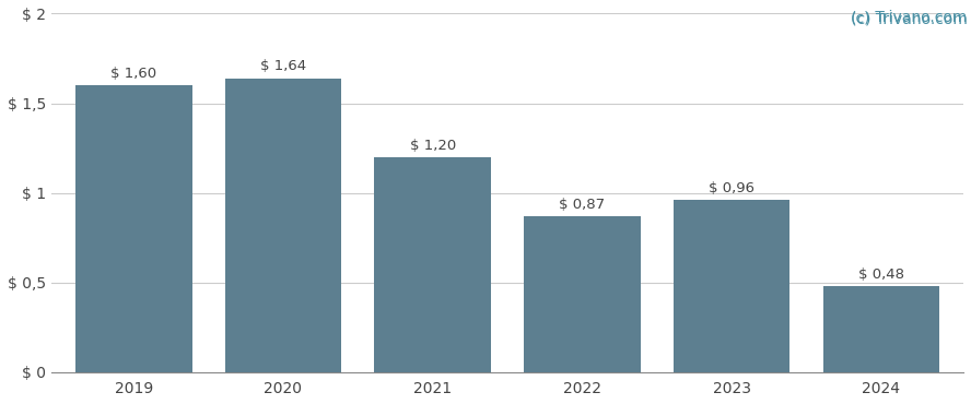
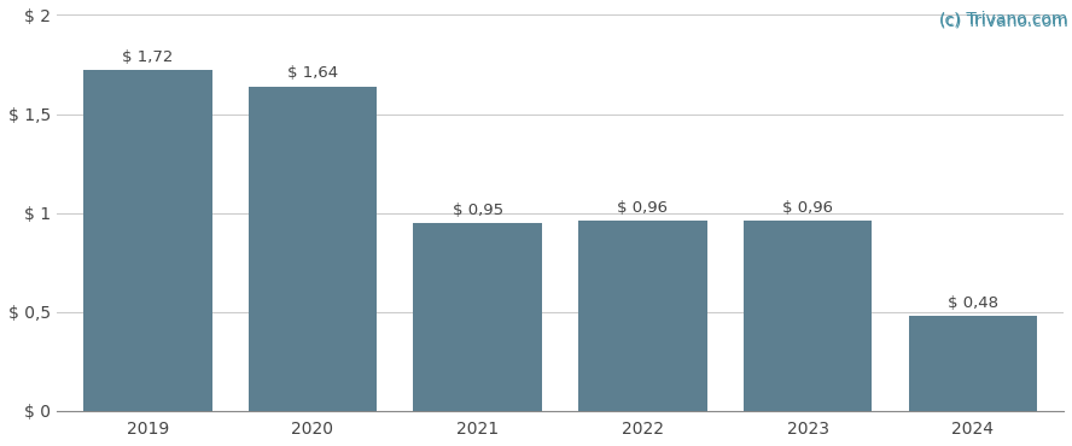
2019: 1,60 -> 1,72
2021: 1,20 -> 0,95
2022: 0,87 -> 0,96
